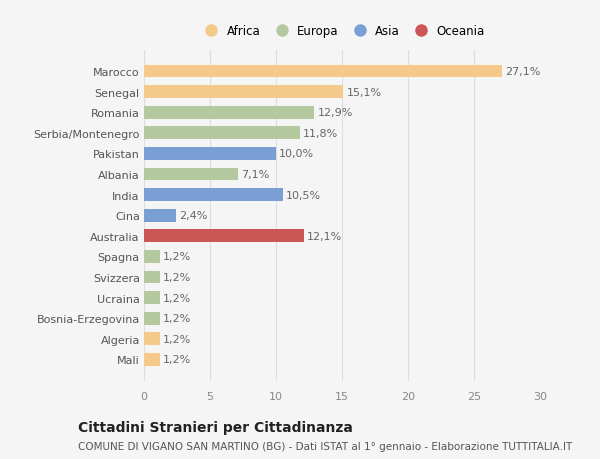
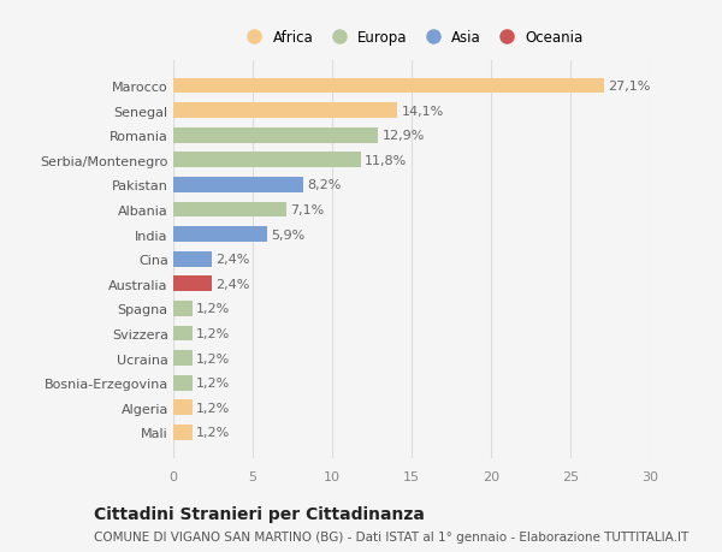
Senegal: 15,1% -> 14,1%
Pakistan: 10,0% -> 8,2%
India: 10,5% -> 5,9%
Australia: 12,1% -> 2,4%
